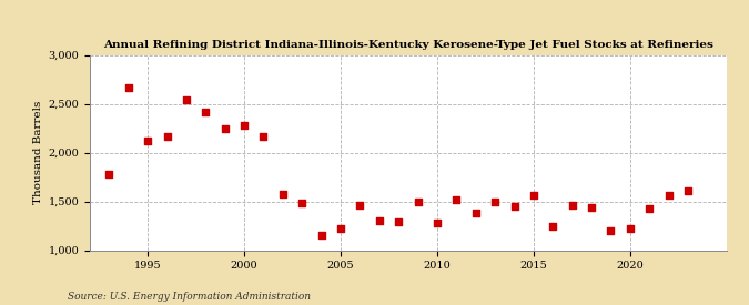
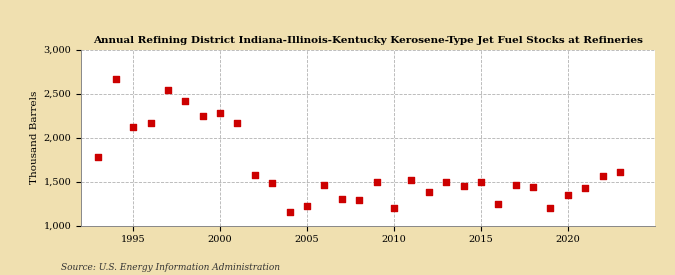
2010: 1,280 -> 1,200
2015: 1,560 -> 1,490
2020: 1,220 -> 1,350
